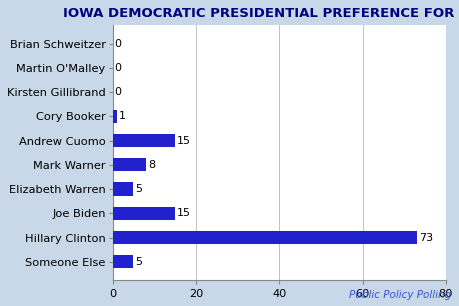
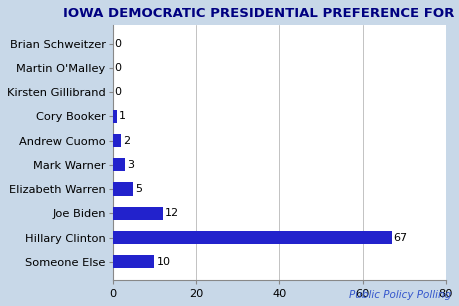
Andrew Cuomo: 15 -> 2
Mark Warner: 8 -> 3
Joe Biden: 15 -> 12
Hillary Clinton: 73 -> 67
Someone Else: 5 -> 10
